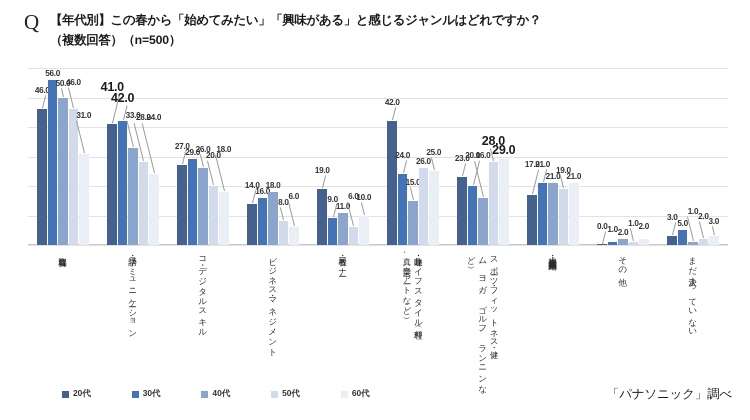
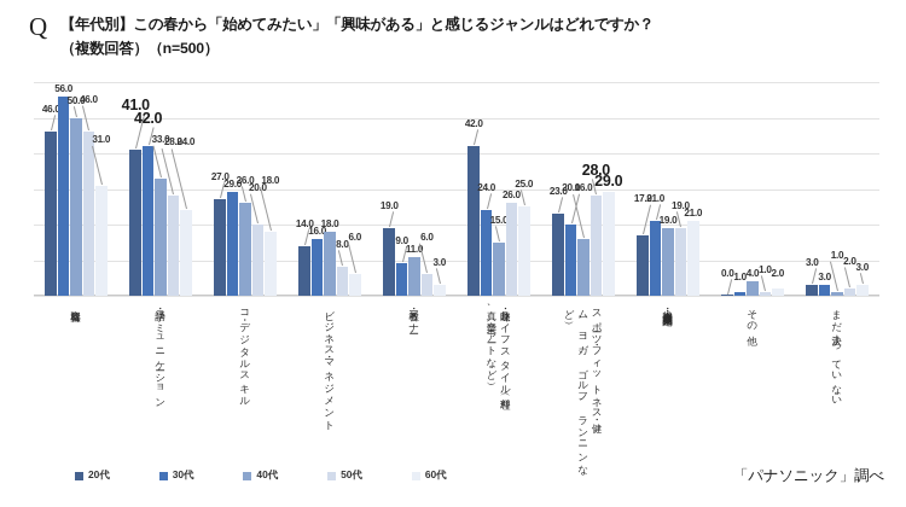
60代/教養・マナー: 10.0 -> 3.0
40代/投資・資産形成・副業関連: 21.0 -> 19.0
40代/その他: 2.0 -> 4.0
30代/まだ決まっていない: 5.0 -> 3.0
